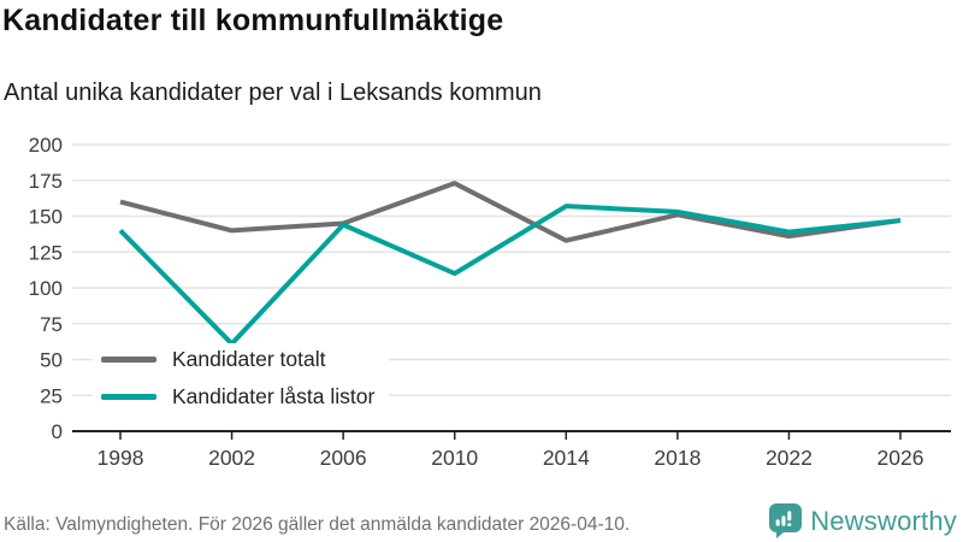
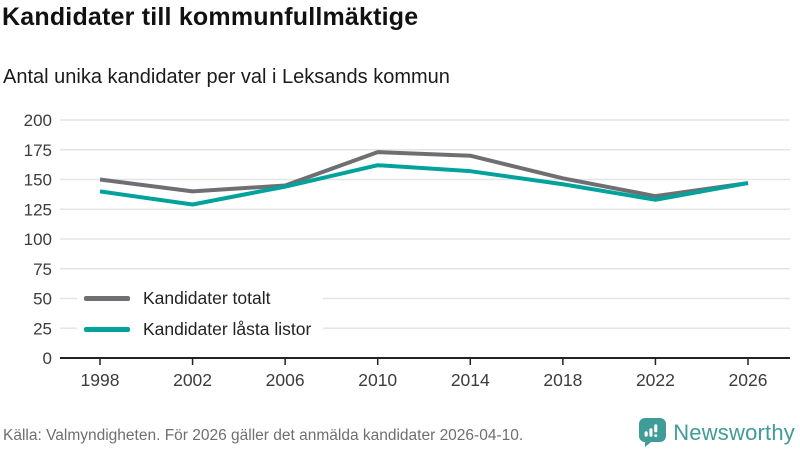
Kandidater totalt/1998: 160 -> 150
Kandidater låsta listor/2002: 61 -> 129
Kandidater låsta listor/2010: 110 -> 162
Kandidater totalt/2014: 133 -> 170
Kandidater låsta listor/2018: 153 -> 146
Kandidater låsta listor/2022: 139 -> 133
